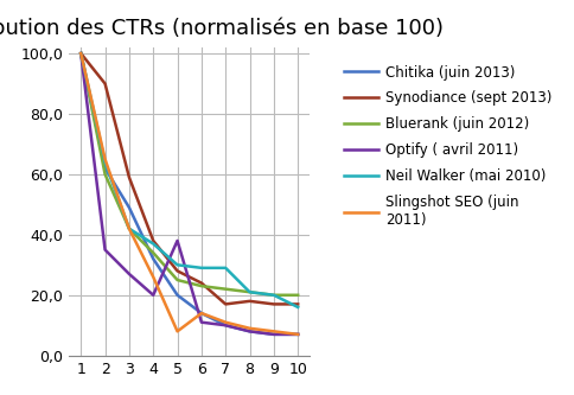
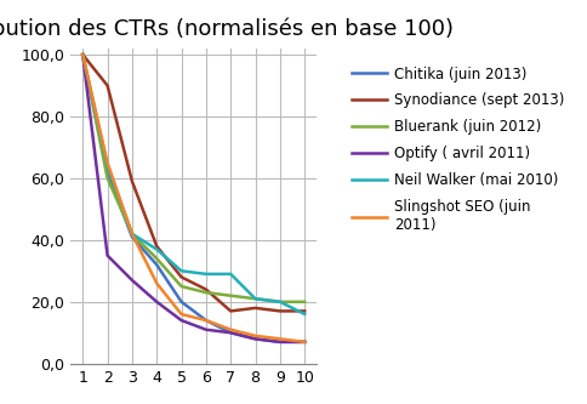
Chitika (juin 2013)/3: 49 -> 41
Optify ( avril 2011)/5: 38 -> 14
Slingshot SEO (juin 2011)/5: 8 -> 16
